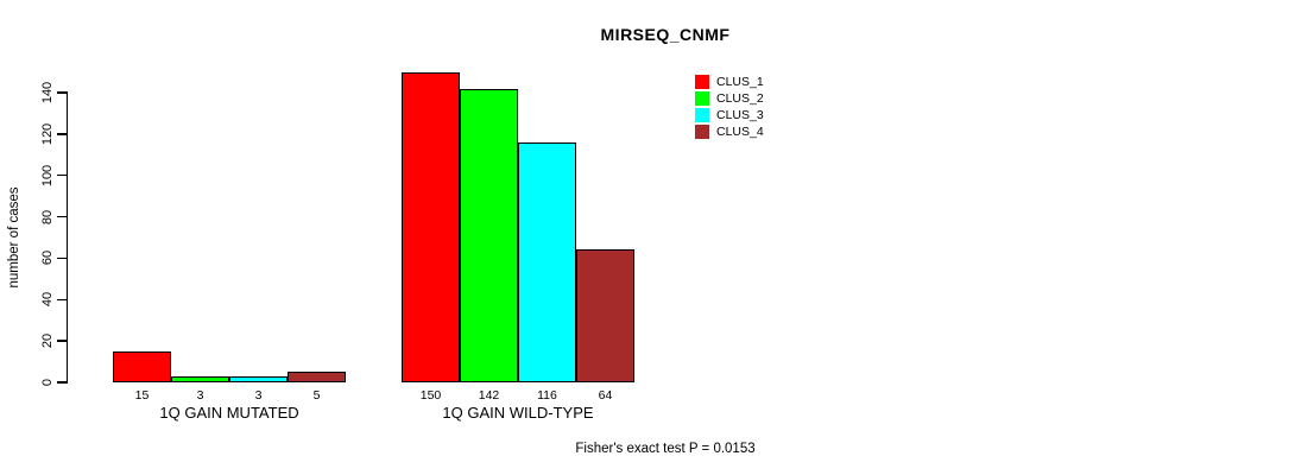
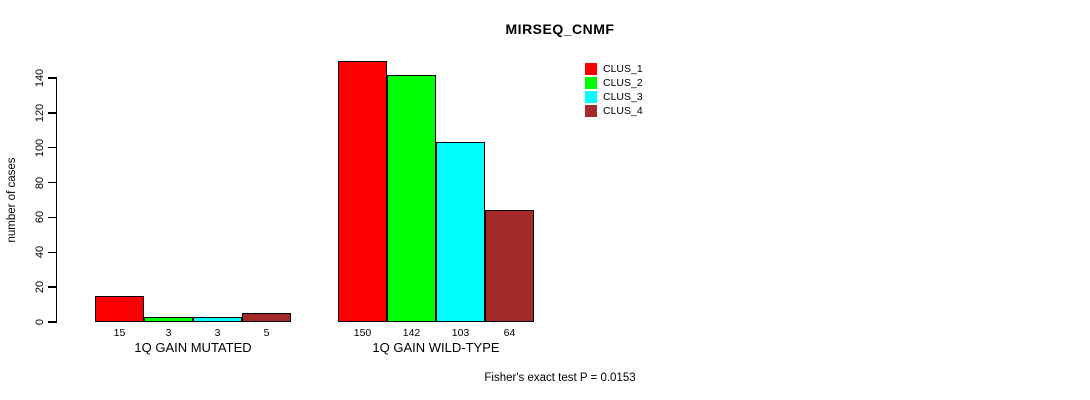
CLUS_3/1Q GAIN WILD-TYPE: 116 -> 103
